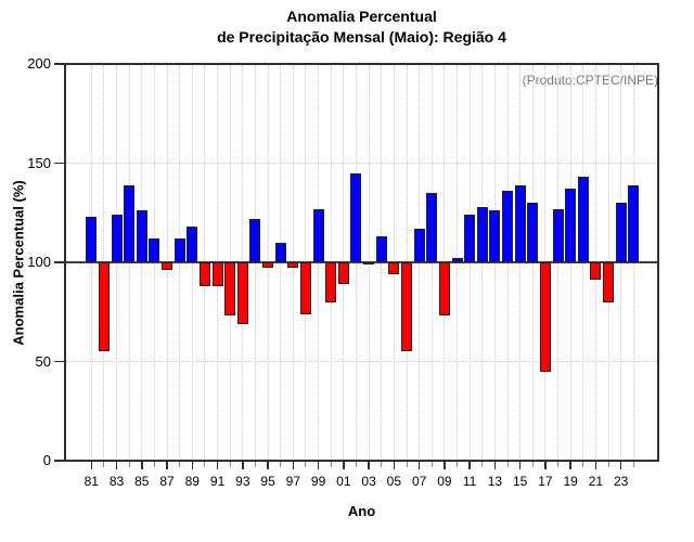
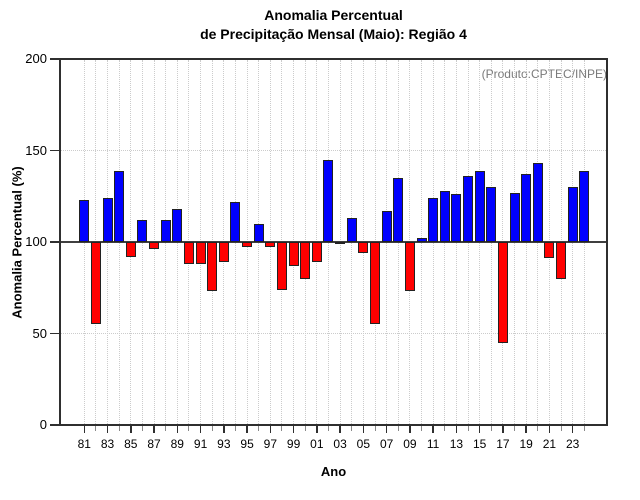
85: 126 -> 92
93: 69 -> 89
99: 127 -> 87
